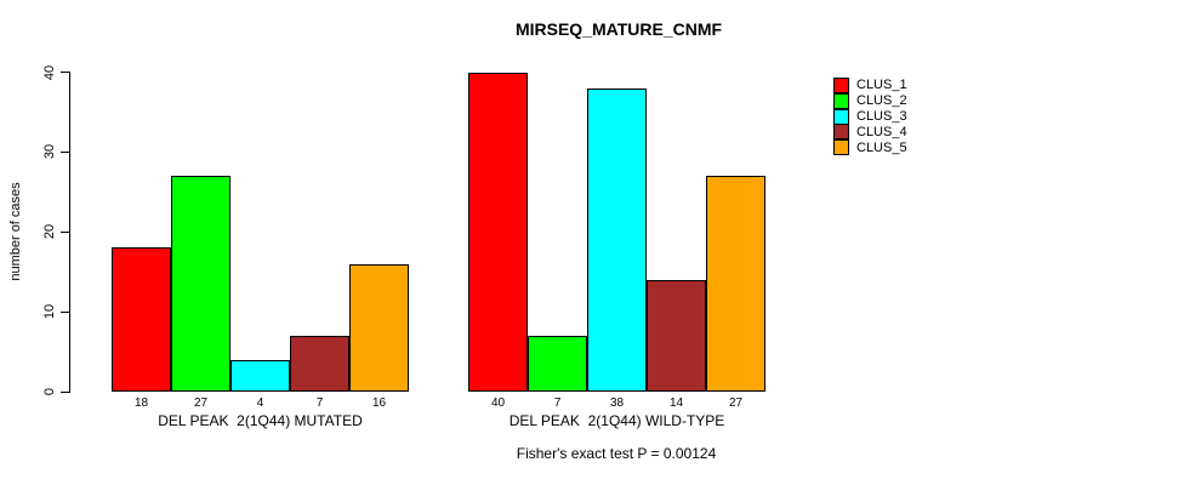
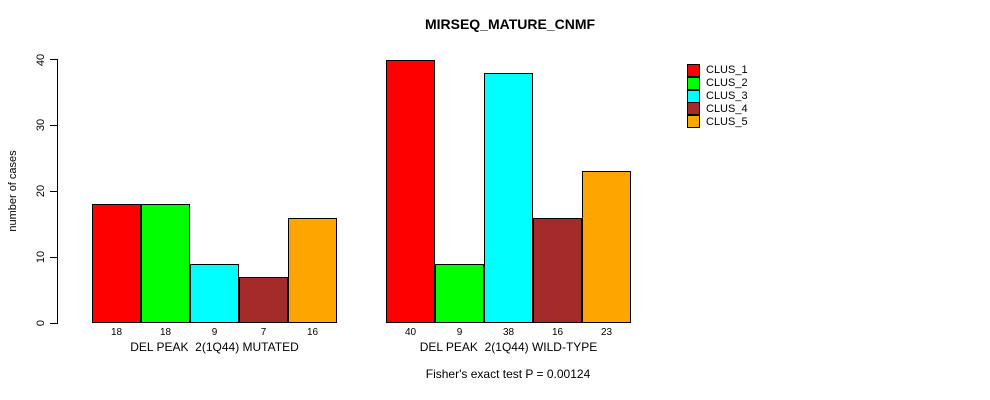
CLUS_2/DEL PEAK 2(1Q44) MUTATED: 27 -> 18
CLUS_3/DEL PEAK 2(1Q44) MUTATED: 4 -> 9
CLUS_2/DEL PEAK 2(1Q44) WILD-TYPE: 7 -> 9
CLUS_4/DEL PEAK 2(1Q44) WILD-TYPE: 14 -> 16
CLUS_5/DEL PEAK 2(1Q44) WILD-TYPE: 27 -> 23
